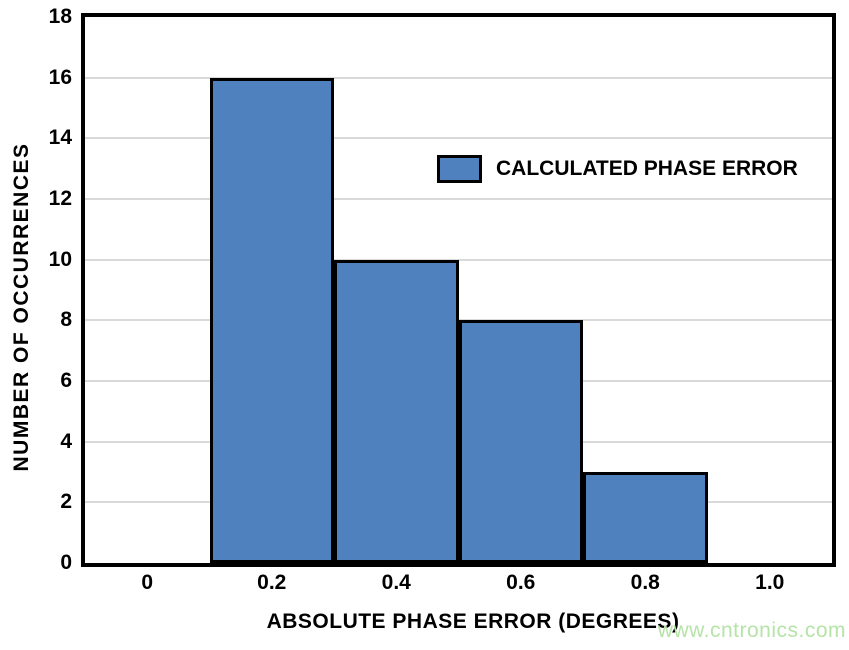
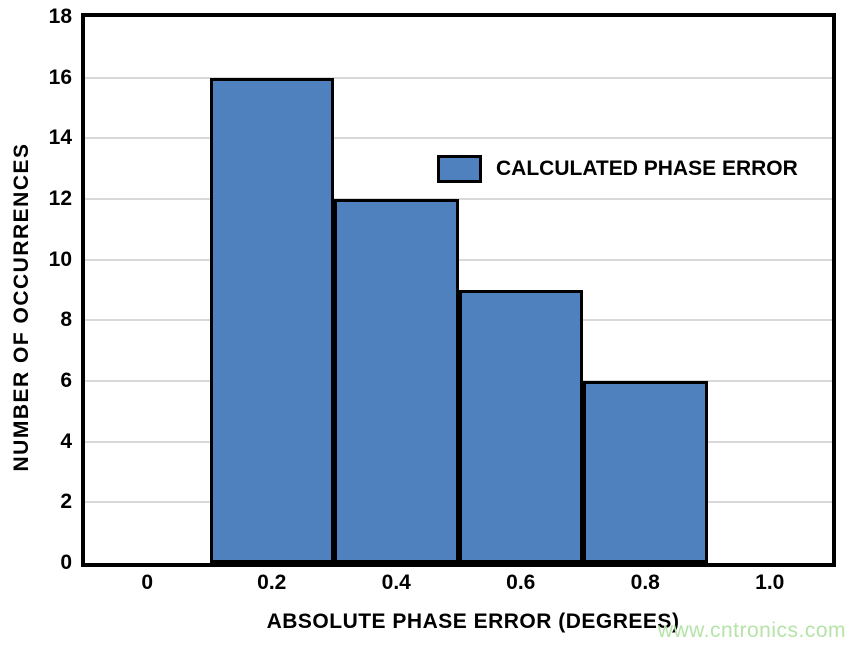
0.4: 10 -> 12
0.6: 8 -> 9
0.8: 3 -> 6
